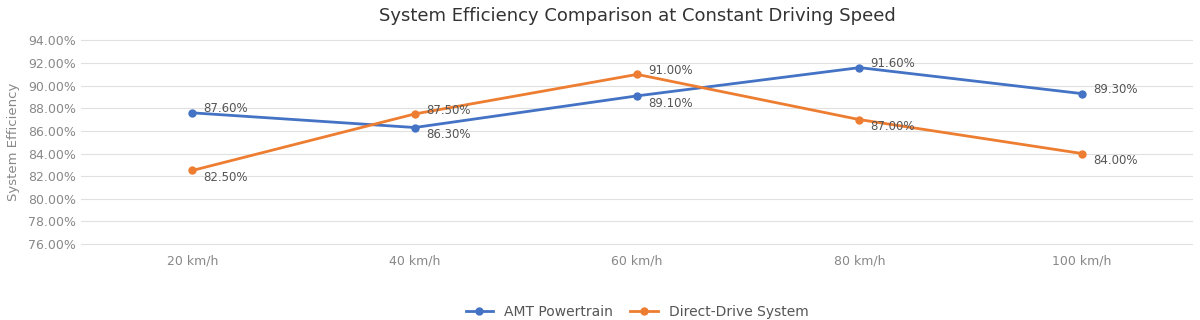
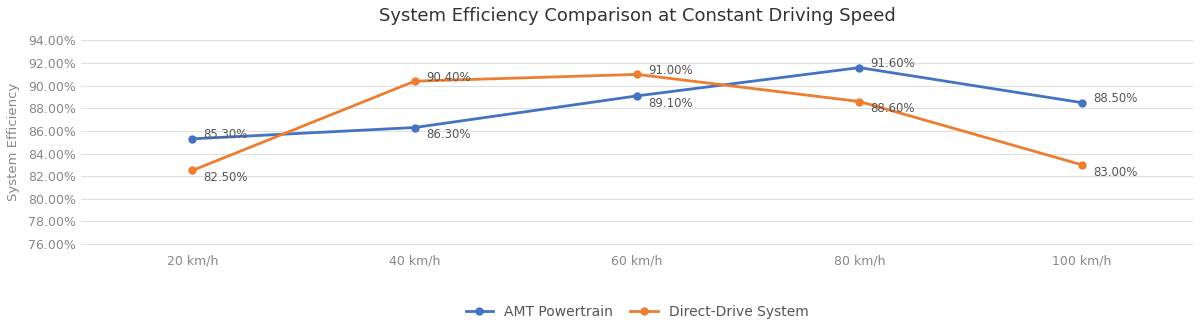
AMT Powertrain/20 km/h: 87.60% -> 85.30%
Direct-Drive System/40 km/h: 87.50% -> 90.40%
Direct-Drive System/80 km/h: 87.00% -> 88.60%
AMT Powertrain/100 km/h: 89.30% -> 88.50%
Direct-Drive System/100 km/h: 84.00% -> 83.00%
